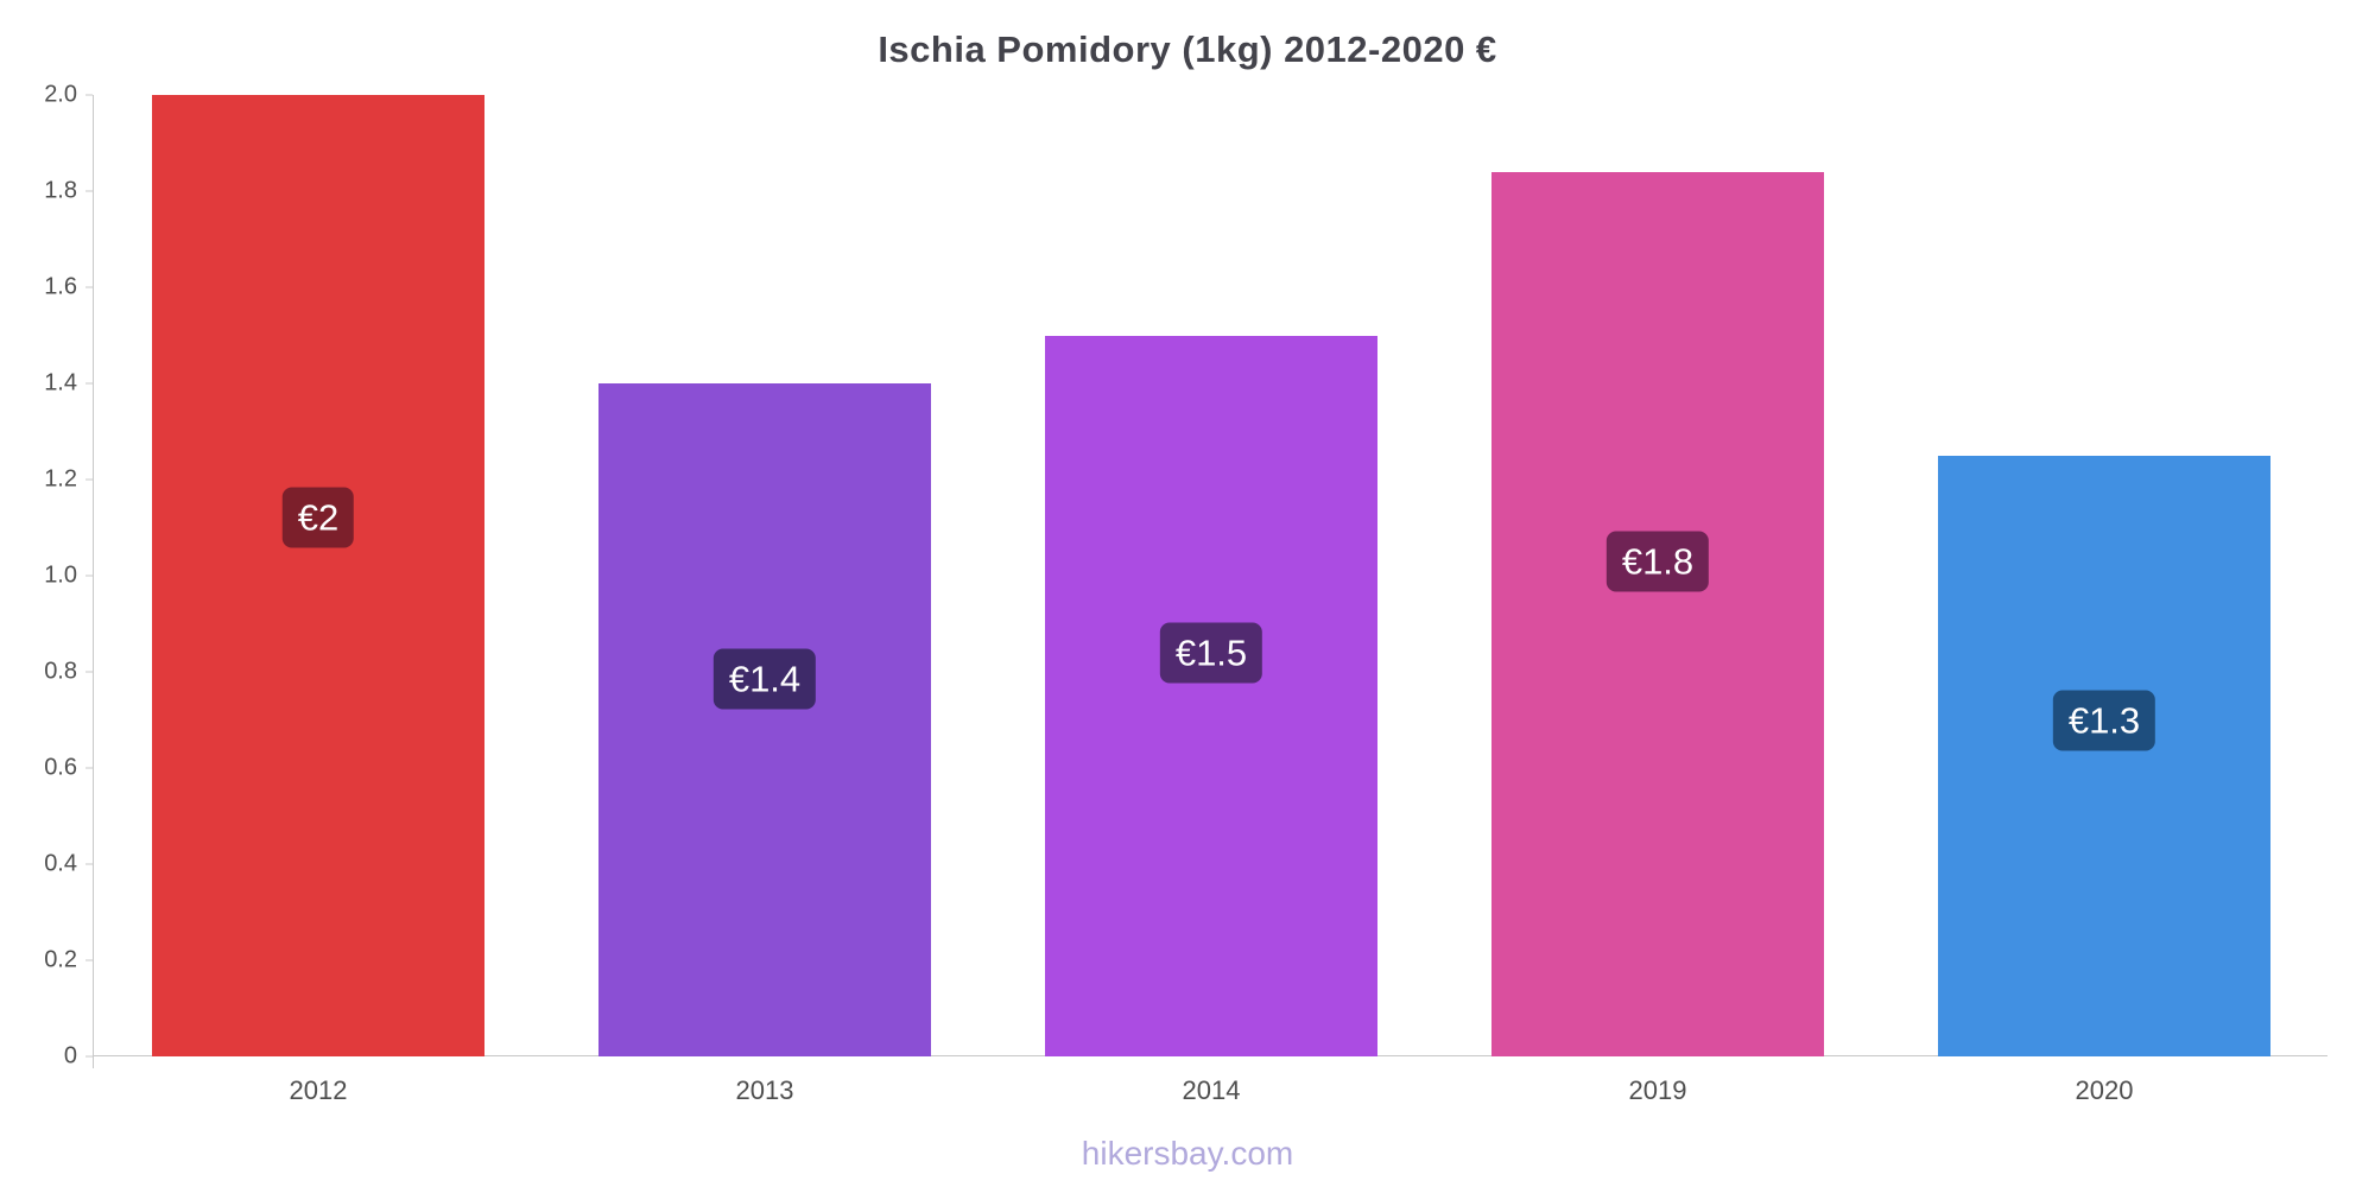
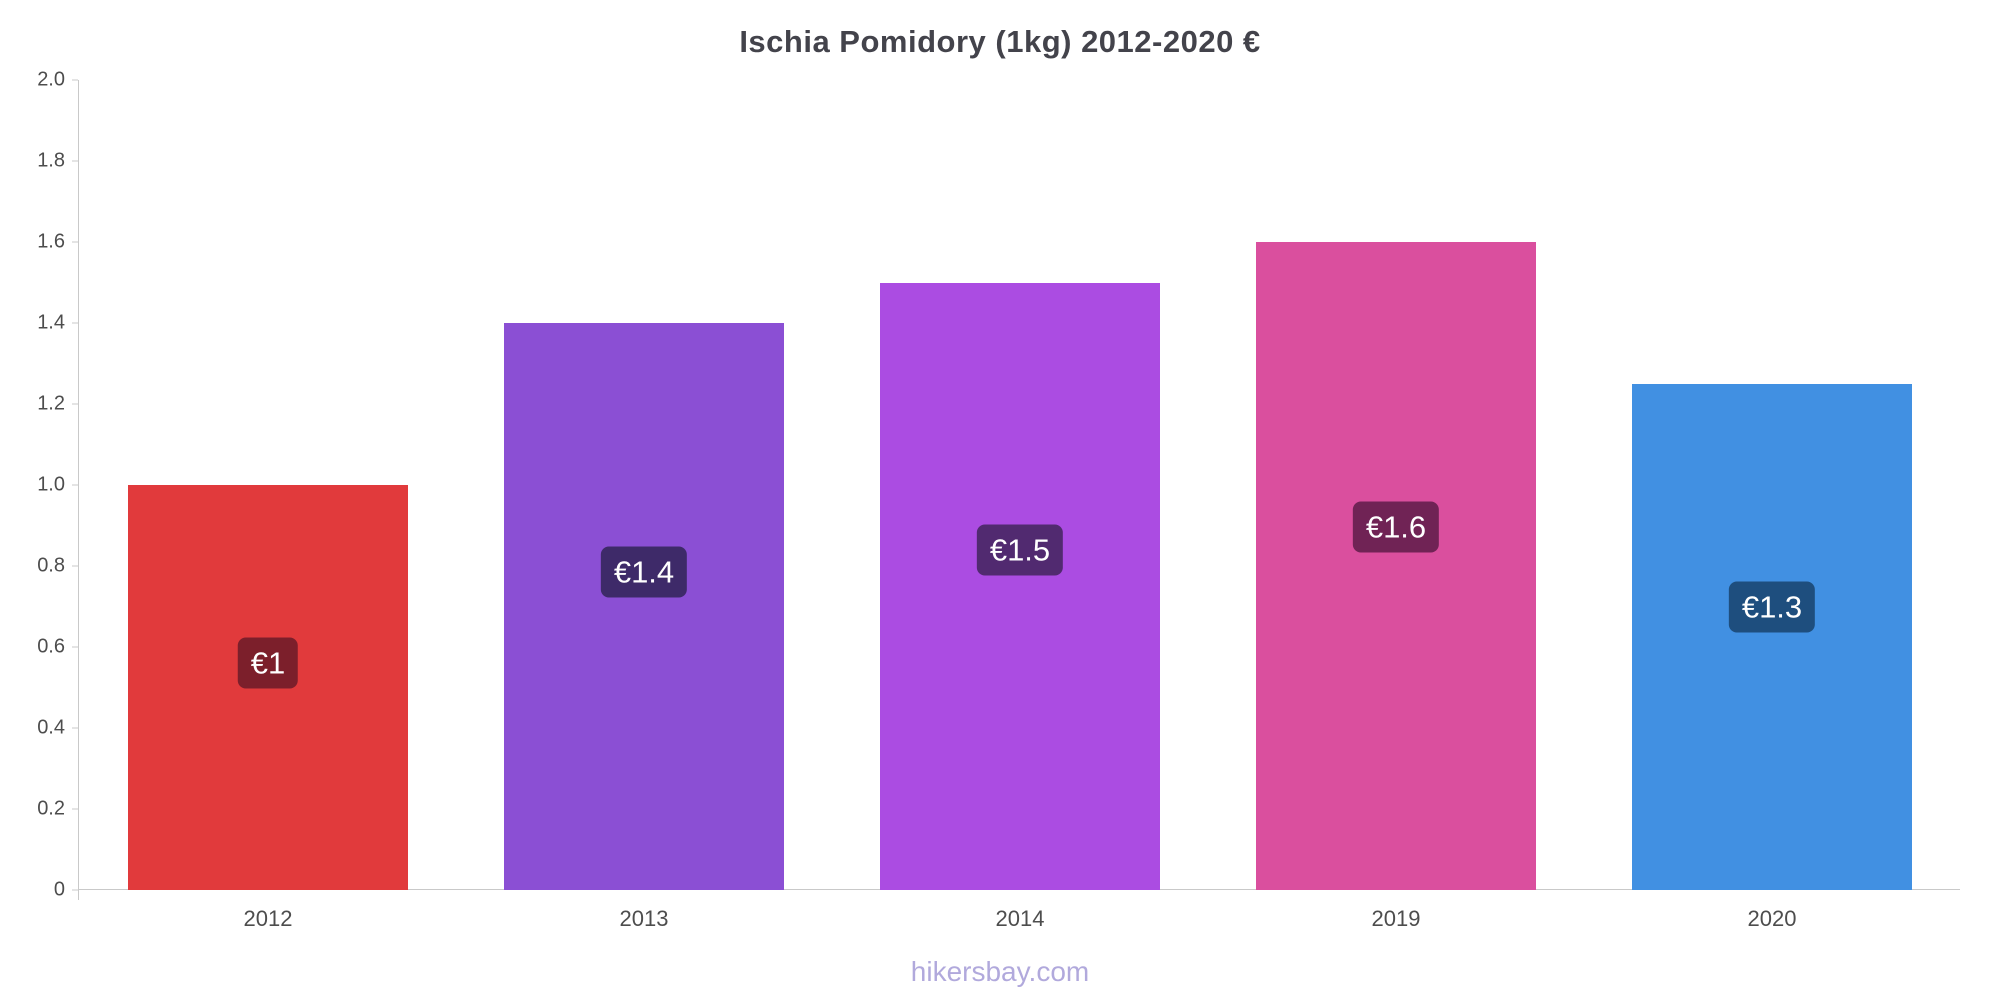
2012: €2 -> €1
2019: €1.8 -> €1.6
